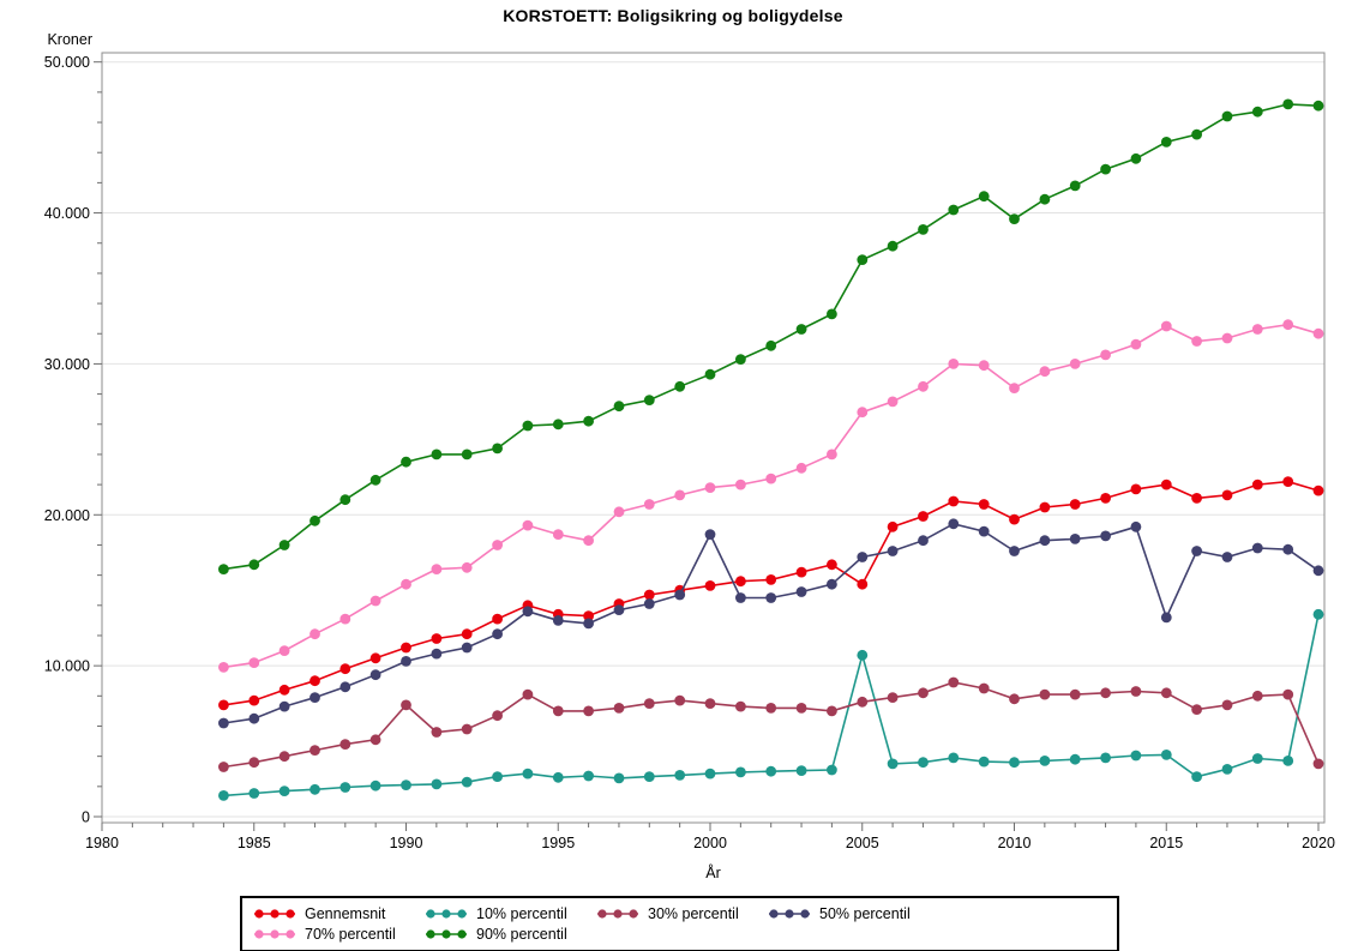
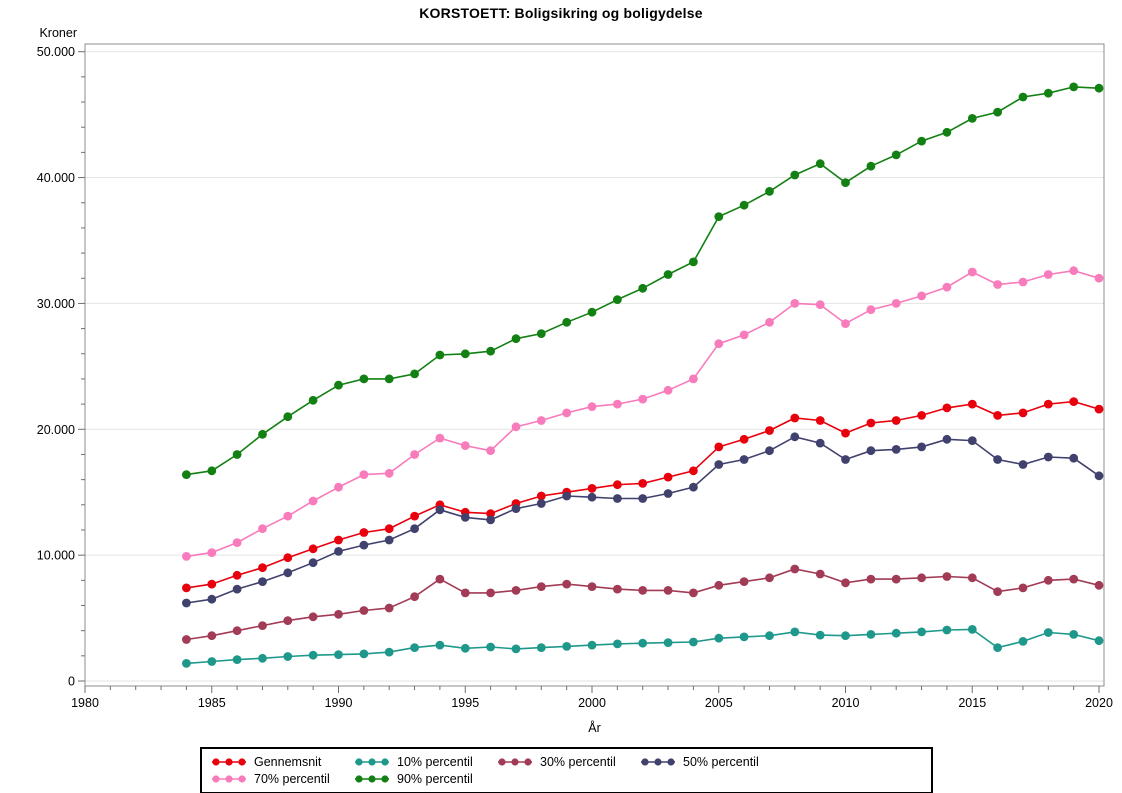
30% percentil/1990: 7400 -> 5300
50% percentil/2000: 18700 -> 14600
Gennemsnit/2005: 15400 -> 18600
10% percentil/2005: 10700 -> 3400
50% percentil/2015: 13200 -> 19100
10% percentil/2020: 13400 -> 3200
30% percentil/2020: 3500 -> 7600
